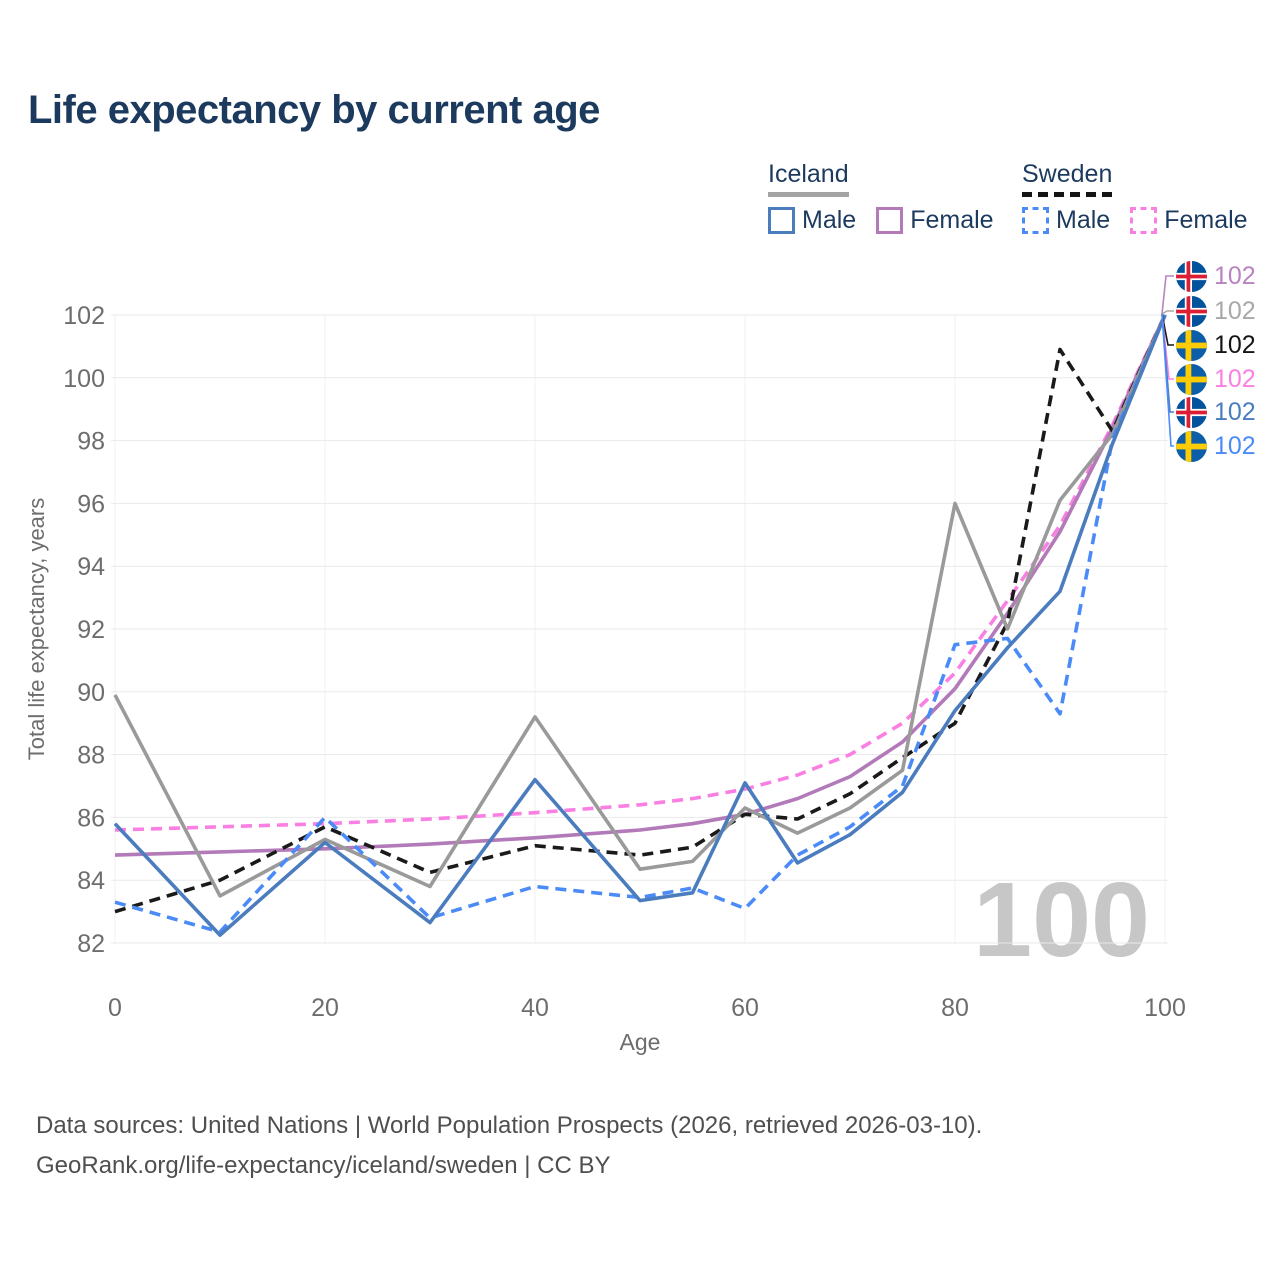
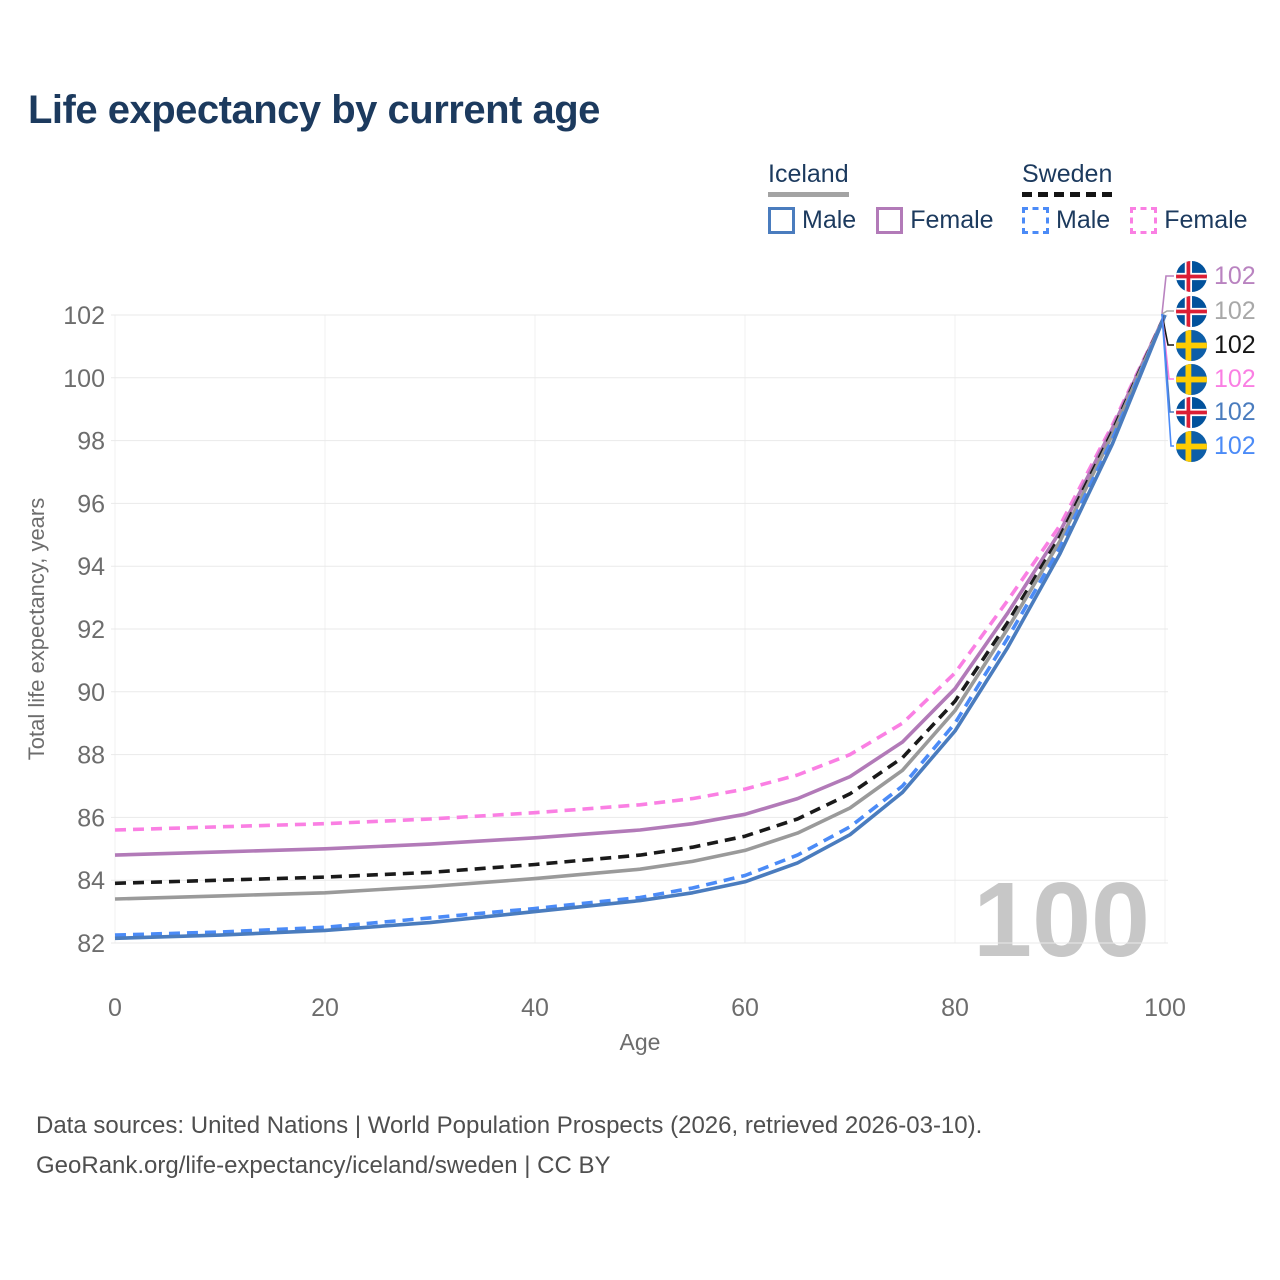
Sweden/0: 83.0 -> 83.9
Iceland/0: 89.9 -> 83.4
Sweden Male/0: 83.3 -> 82.2
Iceland Male/0: 85.8 -> 82.2
Sweden/20: 85.7 -> 84.1
Iceland/20: 85.3 -> 83.6
Sweden Male/20: 86.0 -> 82.5
Iceland Male/20: 85.2 -> 82.4
Sweden/40: 85.1 -> 84.5
Iceland/40: 89.2 -> 84.0
Sweden Male/40: 83.8 -> 83.1
Iceland Male/40: 87.2 -> 83.0
Sweden/60: 86.1 -> 85.4
Iceland/60: 86.3 -> 85.0
Sweden Male/60: 83.1 -> 84.2
Iceland Male/60: 87.1 -> 84.0
Sweden/80: 89.0 -> 89.7
Iceland/80: 96.0 -> 89.4
Sweden Male/80: 91.5 -> 89.0
Iceland Male/80: 89.4 -> 88.8
Sweden/90: 100.9 -> 95.0
Iceland/90: 96.1 -> 94.8
Sweden Male/90: 89.3 -> 94.6
Iceland Male/90: 93.2 -> 94.4
